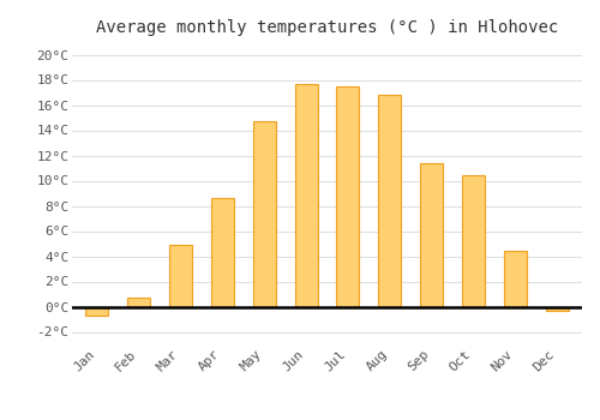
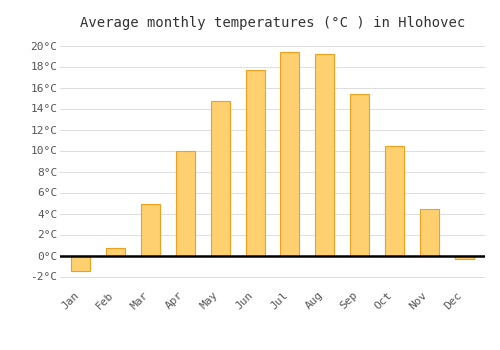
Jan: -0.7°C -> -1.5°C
Apr: 8.6°C -> 10.0°C
Jul: 17.5°C -> 19.4°C
Aug: 16.8°C -> 19.2°C
Sep: 11.4°C -> 15.4°C
